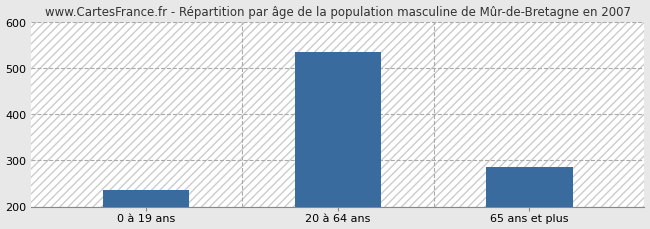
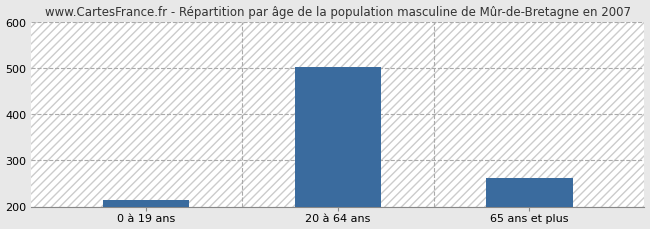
0 à 19 ans: 235 -> 215
20 à 64 ans: 535 -> 502
65 ans et plus: 285 -> 262
